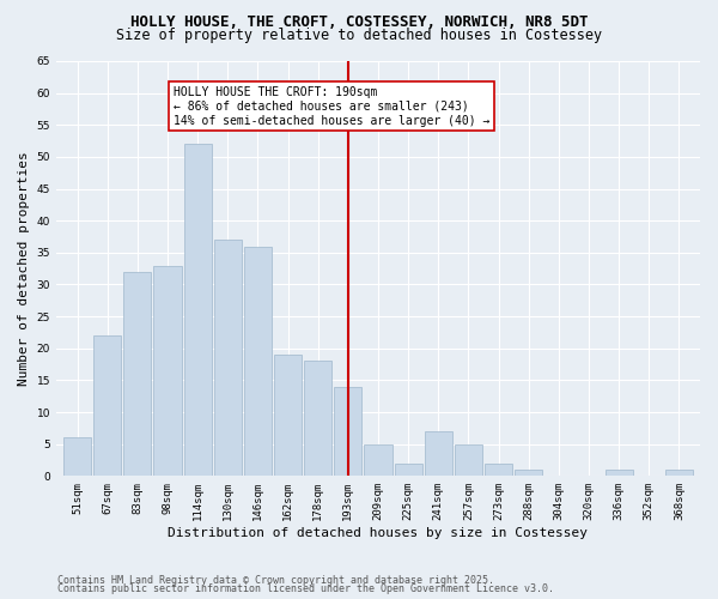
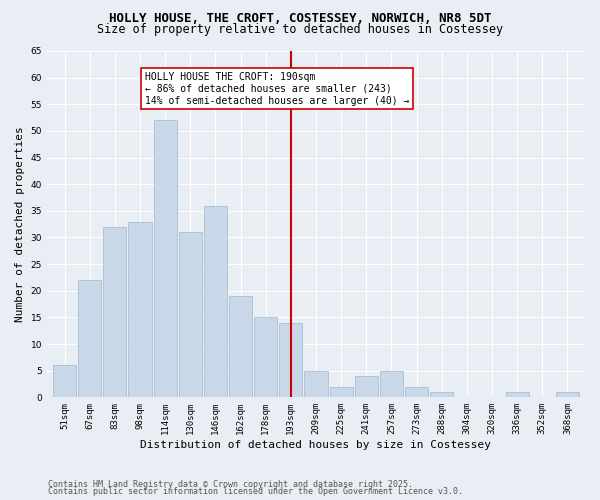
130sqm: 37 -> 31
178sqm: 18 -> 15
241sqm: 7 -> 4
